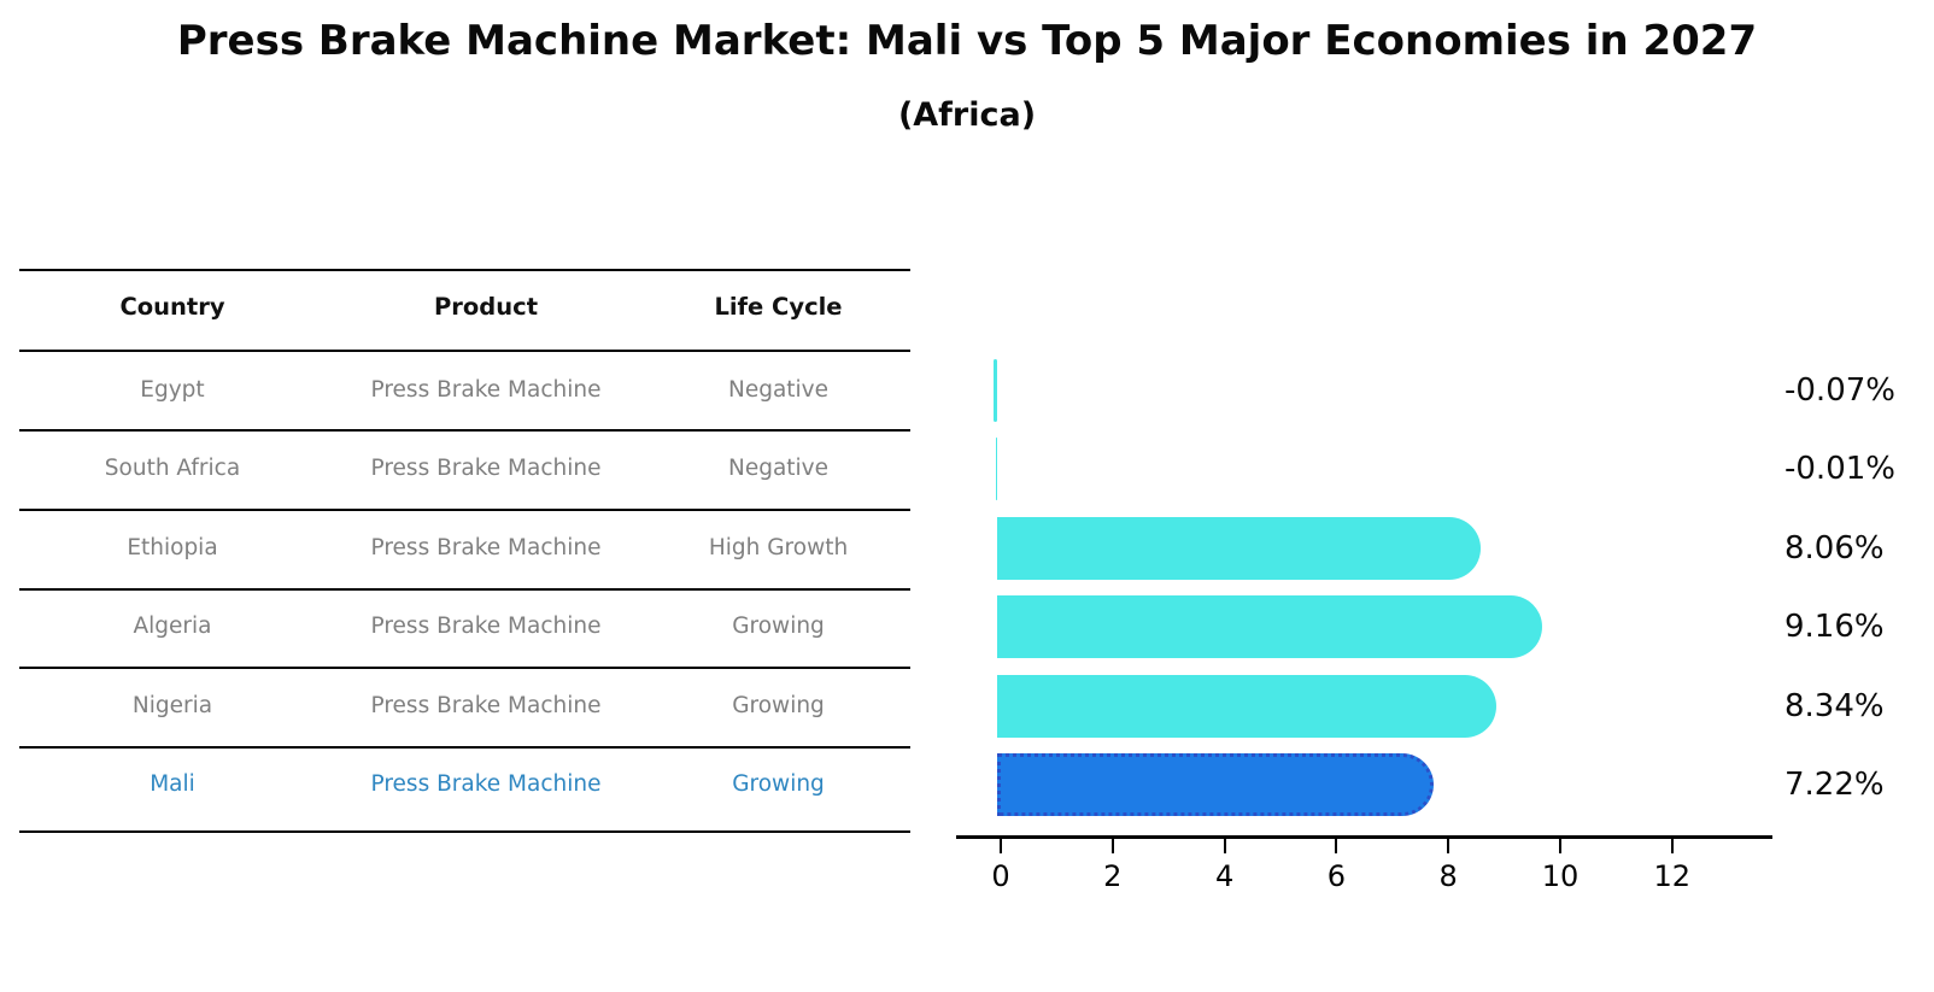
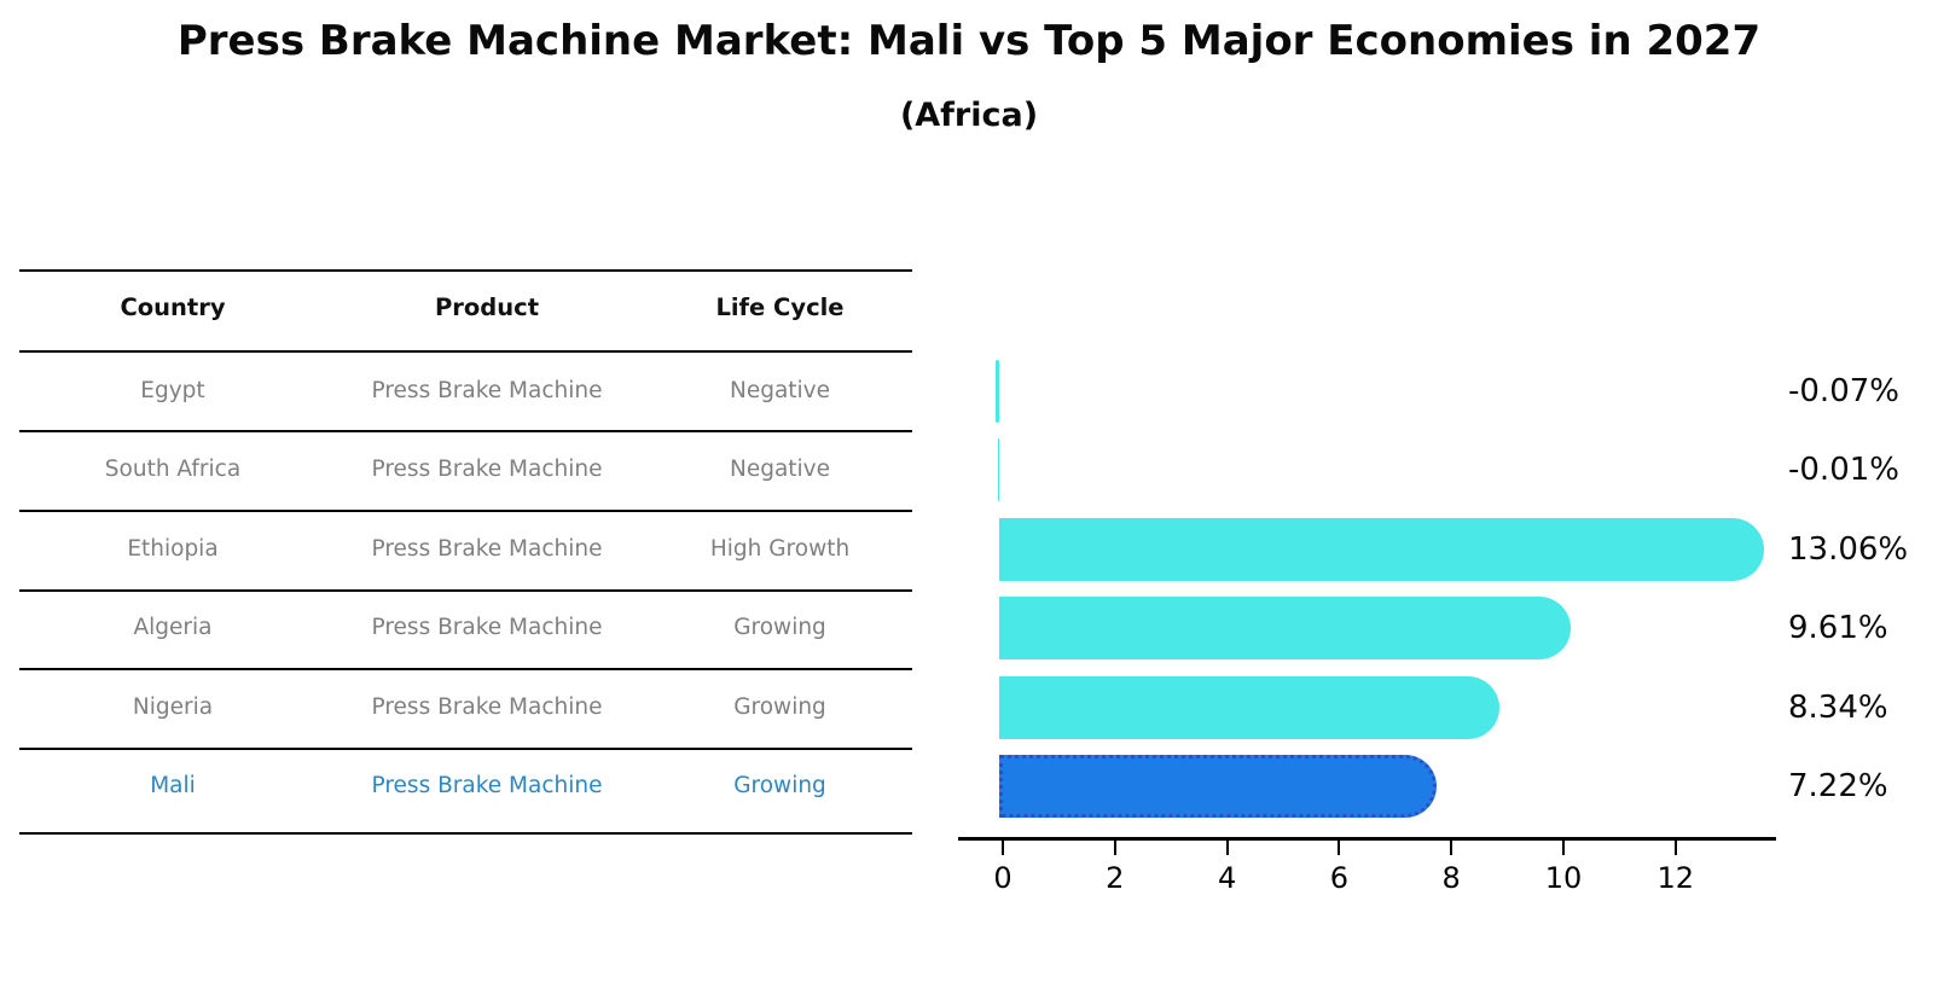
Ethiopia: 8.06% -> 13.06%
Algeria: 9.16% -> 9.61%
